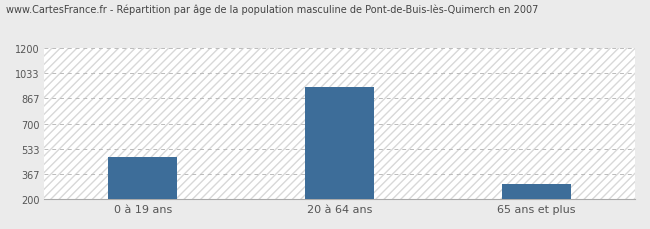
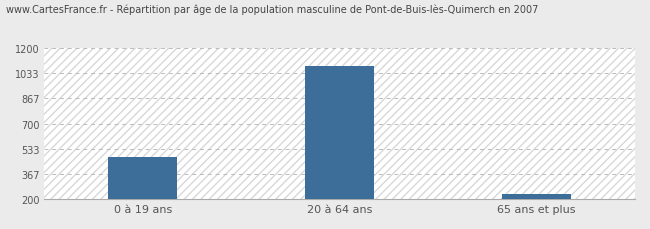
20 à 64 ans: 940 -> 1080
65 ans et plus: 300 -> 230
